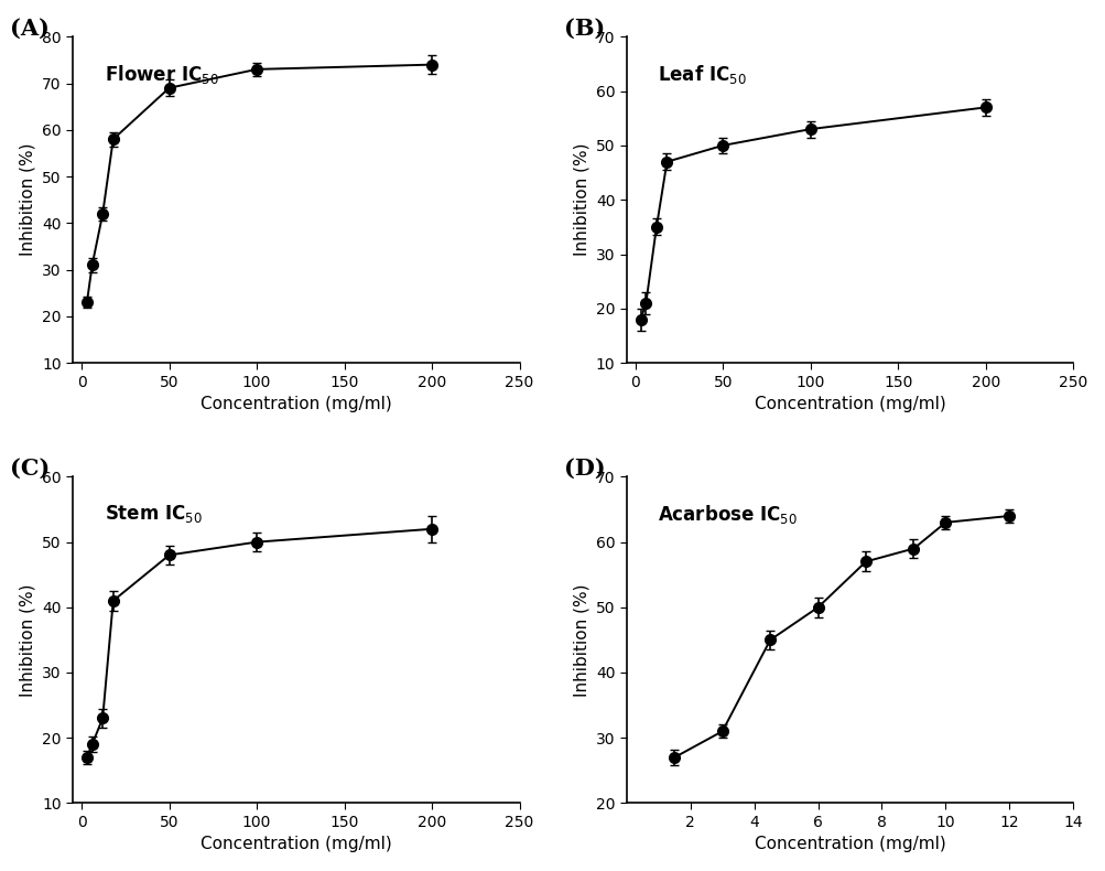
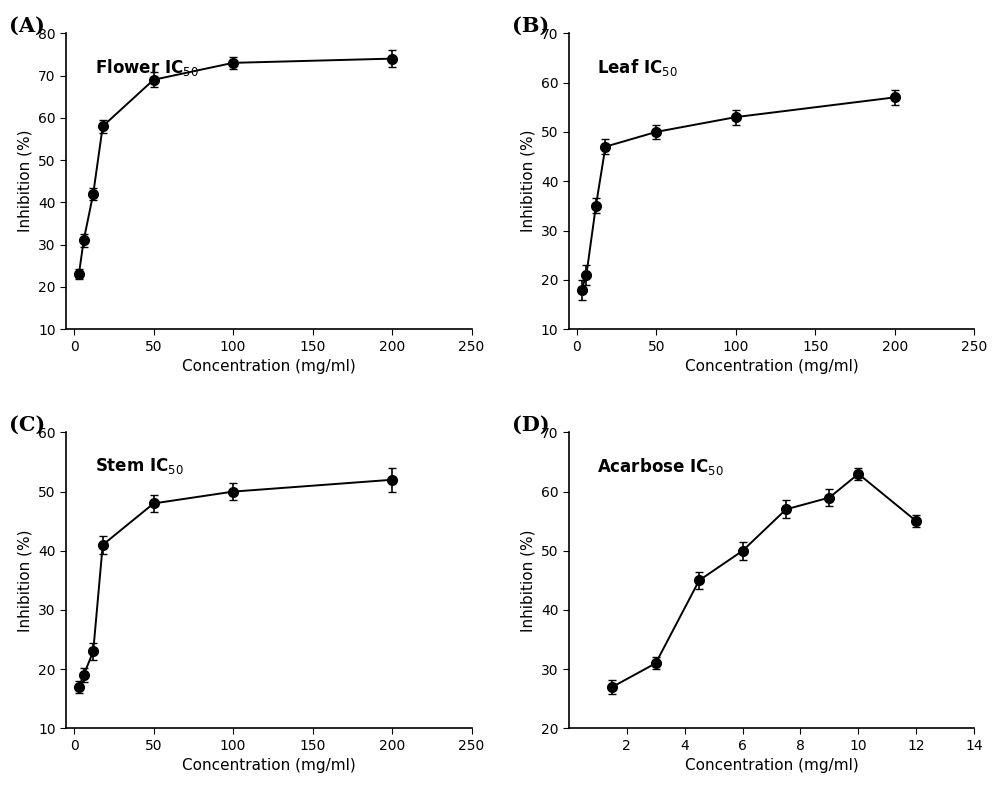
12: 64 -> 55
